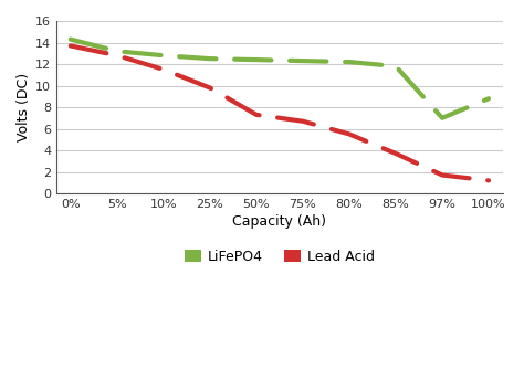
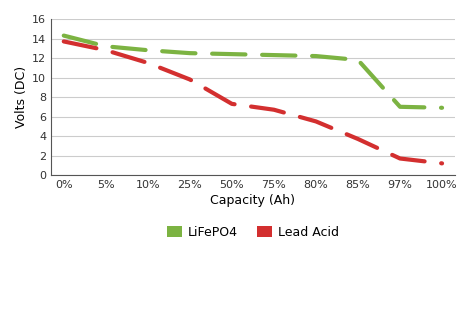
LiFePO4/100%: 8.8 -> 6.9
